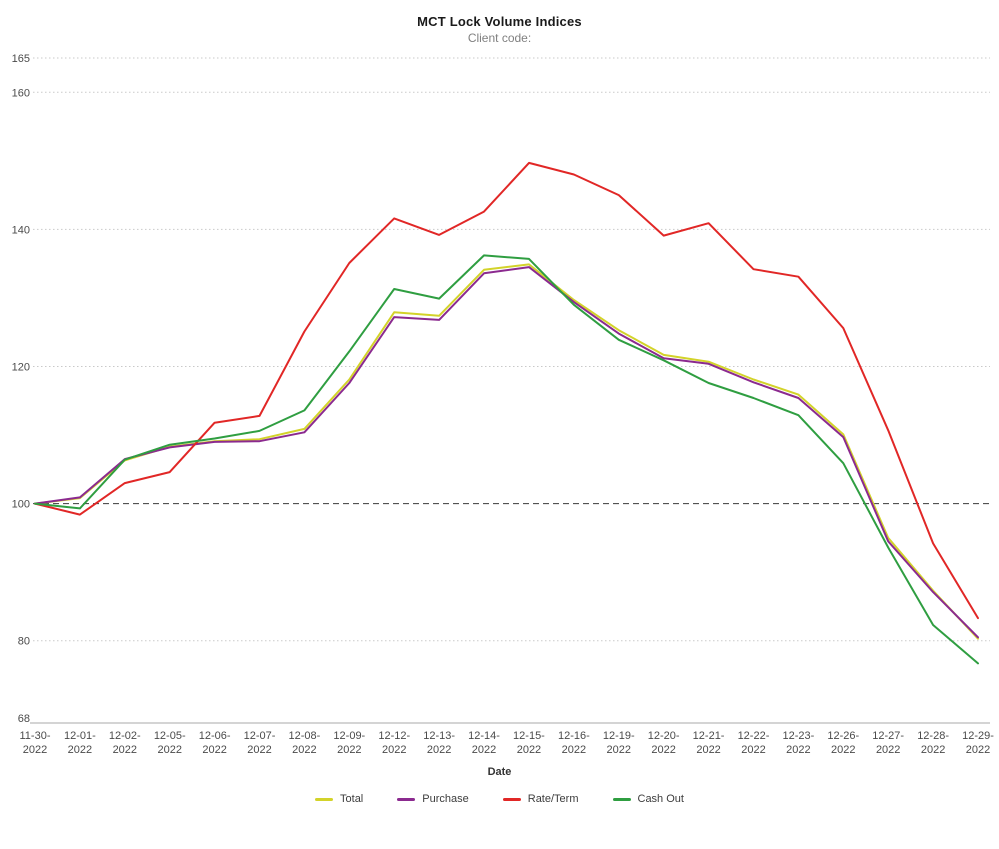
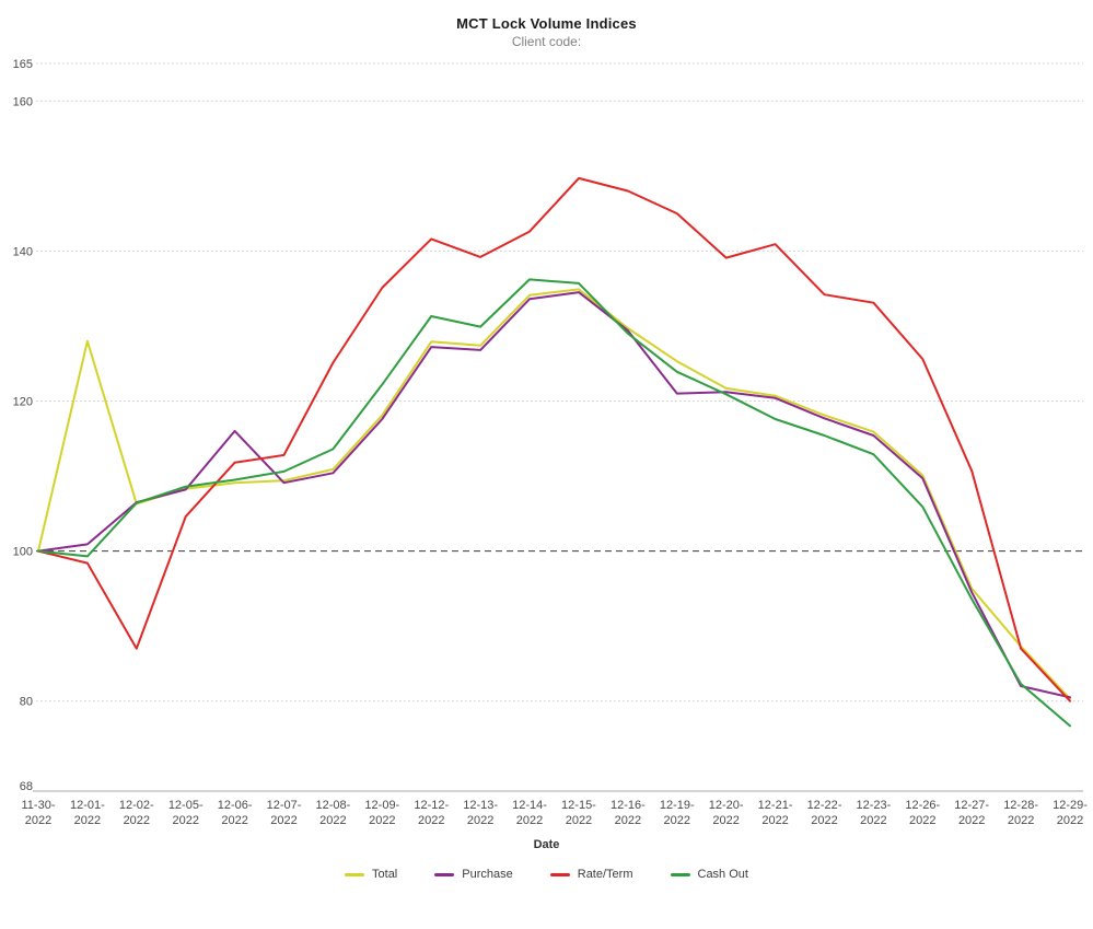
Total/12-01-2022: 101 -> 128
Rate/Term/12-02-2022: 103 -> 87
Purchase/12-06-2022: 109 -> 116
Purchase/12-19-2022: 125 -> 121
Purchase/12-28-2022: 87 -> 82
Rate/Term/12-28-2022: 94 -> 87
Rate/Term/12-29-2022: 83 -> 80
